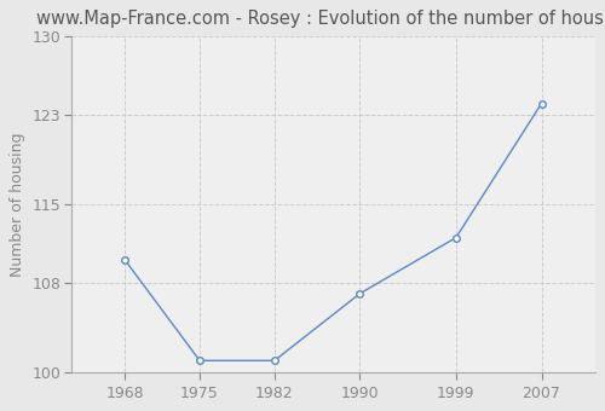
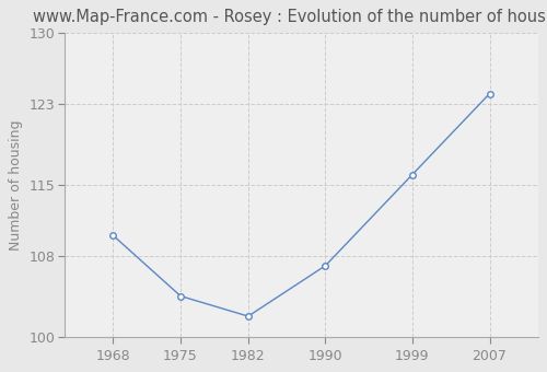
1975: 101 -> 104
1982: 101 -> 102
1999: 112 -> 116
